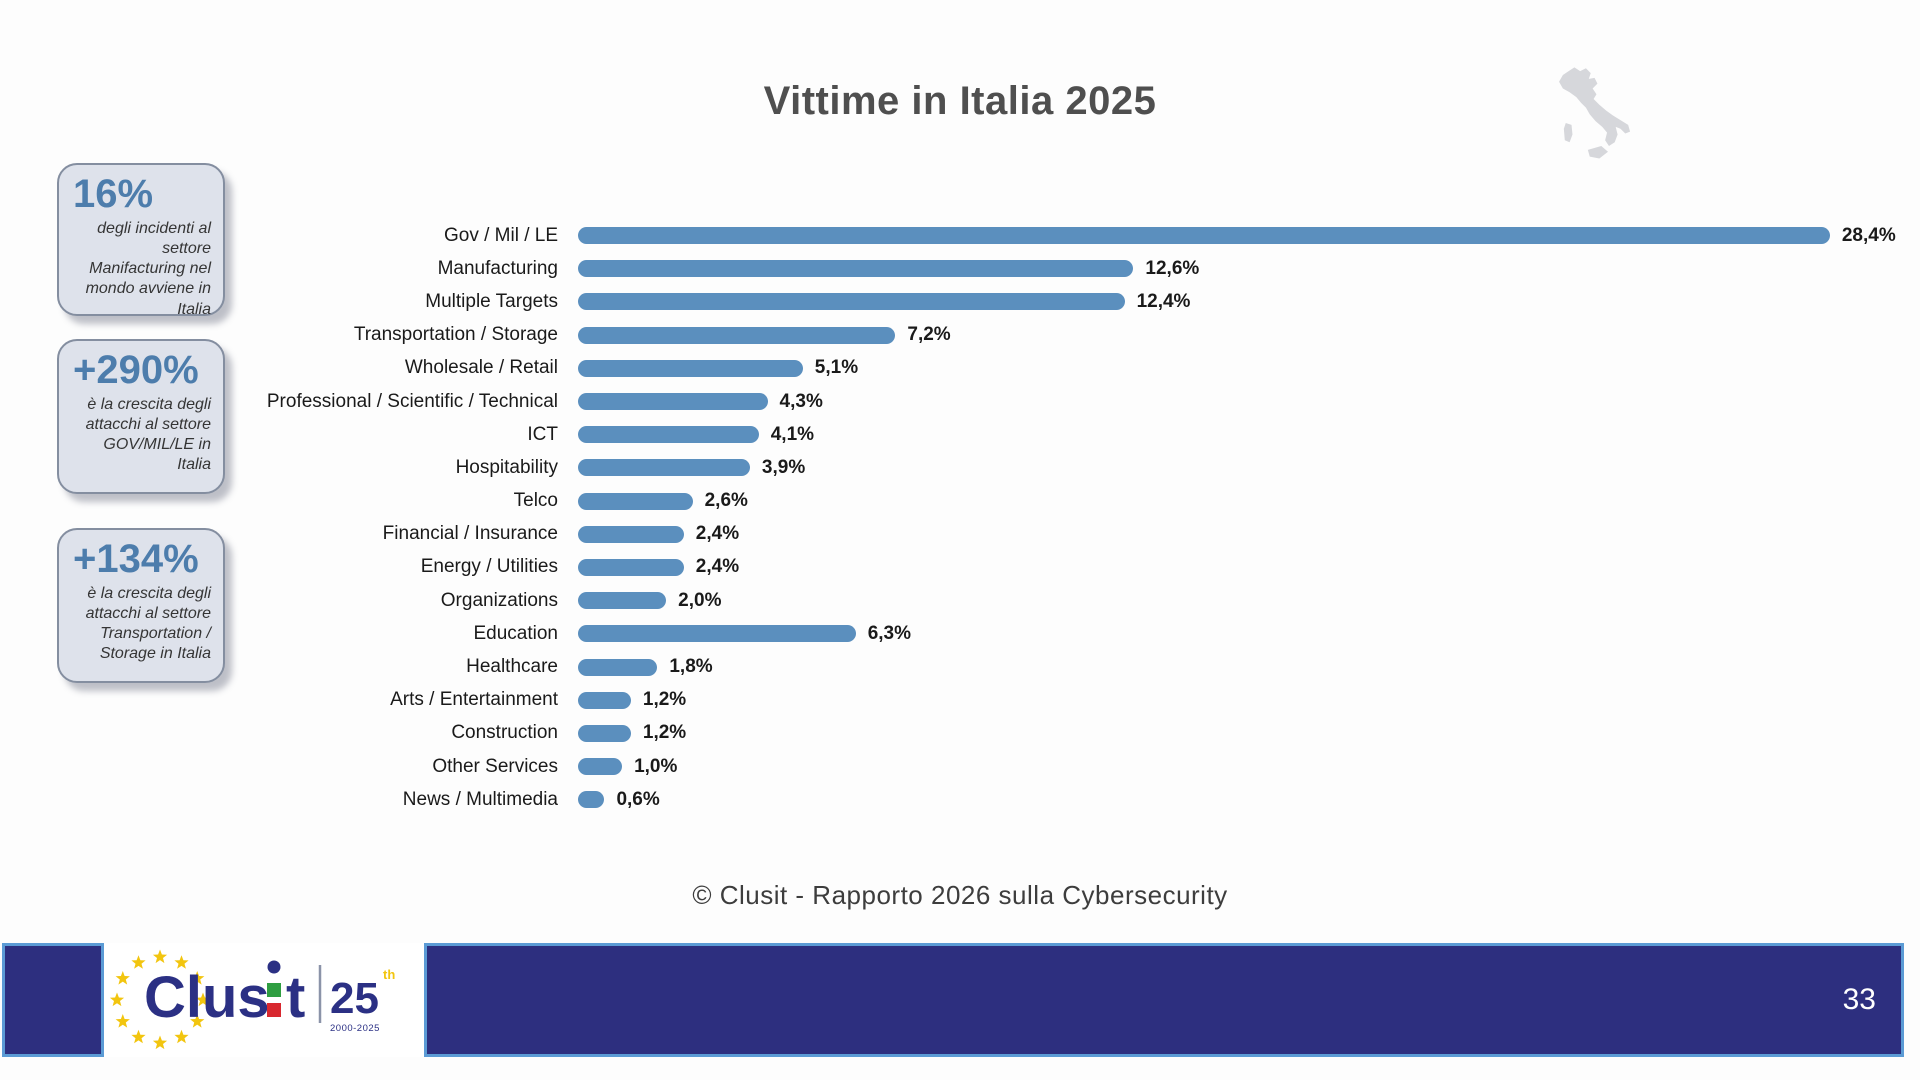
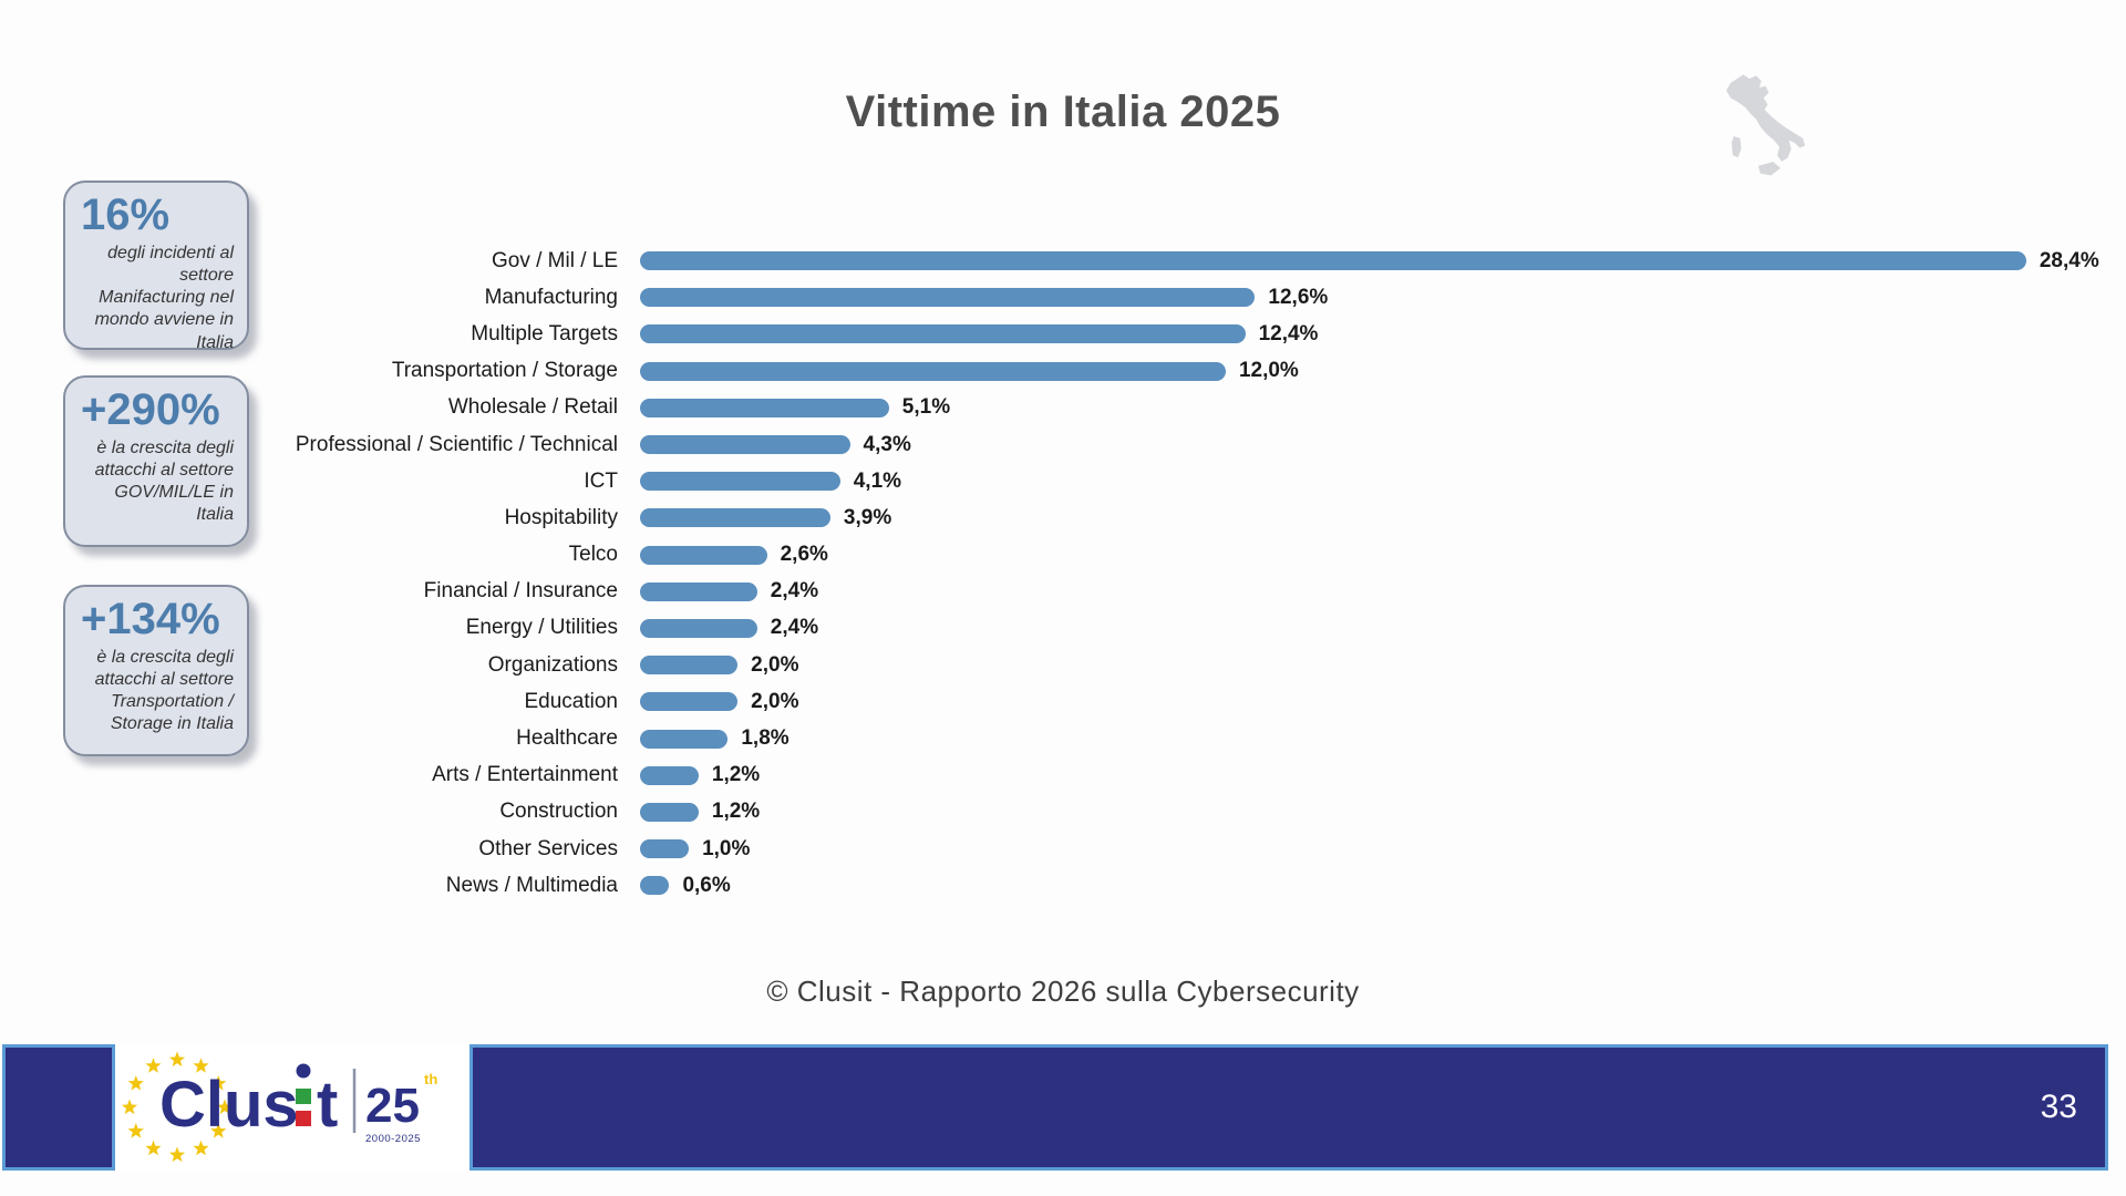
Transportation / Storage: 7,2% -> 12,0%
Education: 6,3% -> 2,0%
